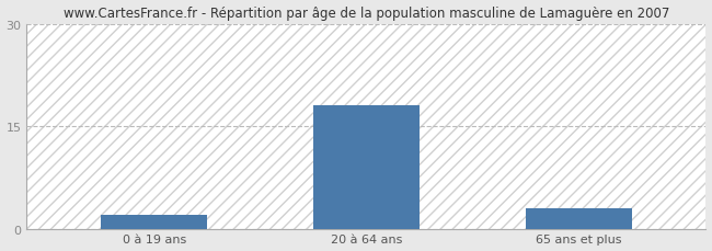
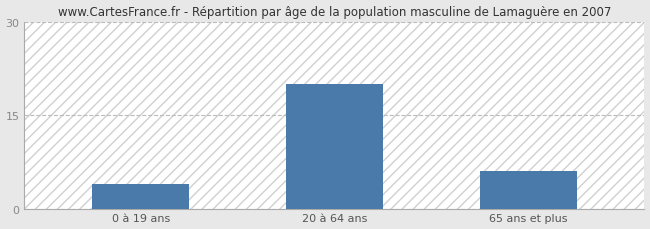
0 à 19 ans: 2 -> 4
20 à 64 ans: 18 -> 20
65 ans et plus: 3 -> 6
